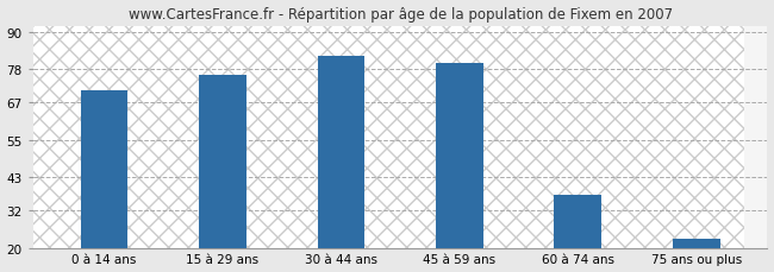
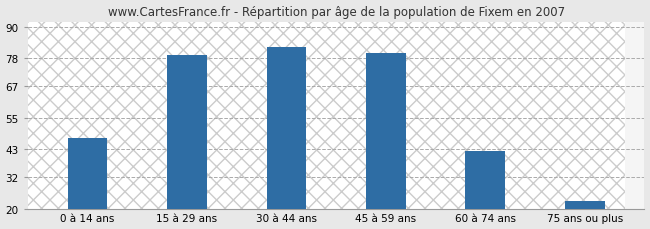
0 à 14 ans: 71 -> 47
15 à 29 ans: 76 -> 79
60 à 74 ans: 37 -> 42
